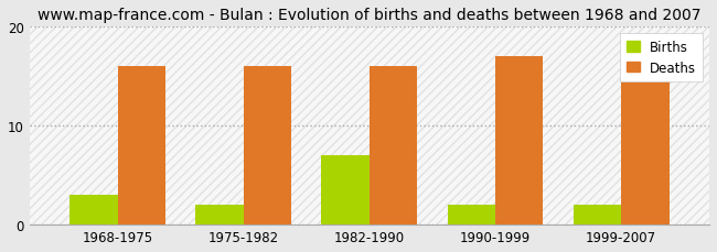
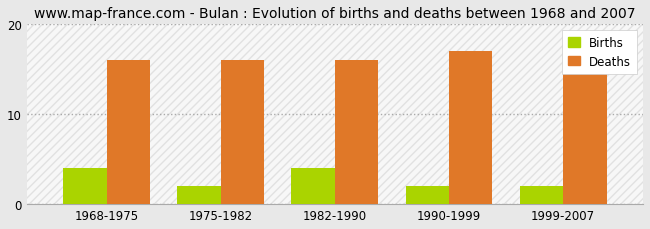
Births/1968-1975: 3 -> 4
Births/1982-1990: 7 -> 4
